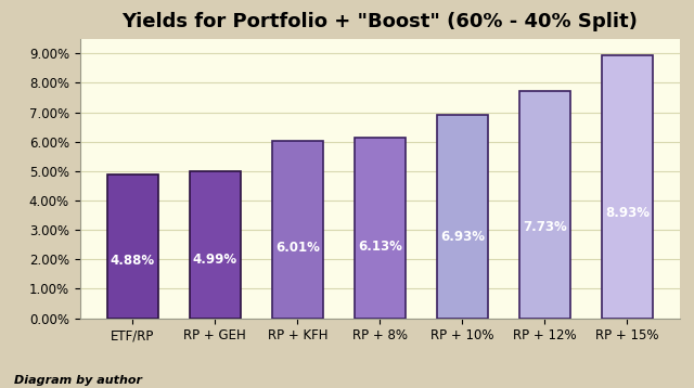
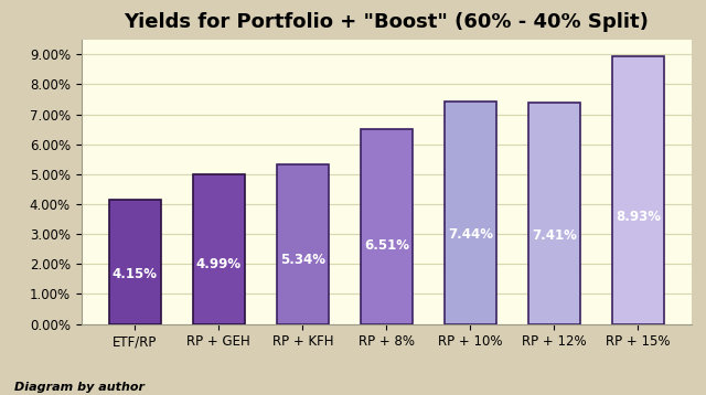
ETF/RP: 4.88% -> 4.15%
RP + KFH: 6.01% -> 5.34%
RP + 8%: 6.13% -> 6.51%
RP + 10%: 6.93% -> 7.44%
RP + 12%: 7.73% -> 7.41%
